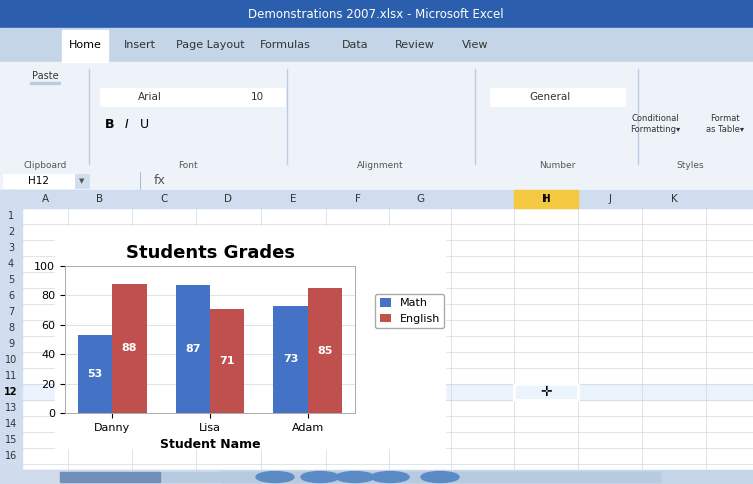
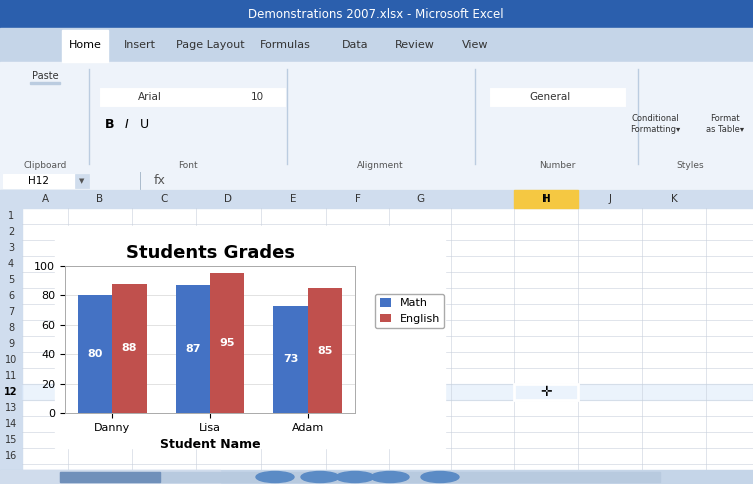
Math/Danny: 53 -> 80
English/Lisa: 71 -> 95
